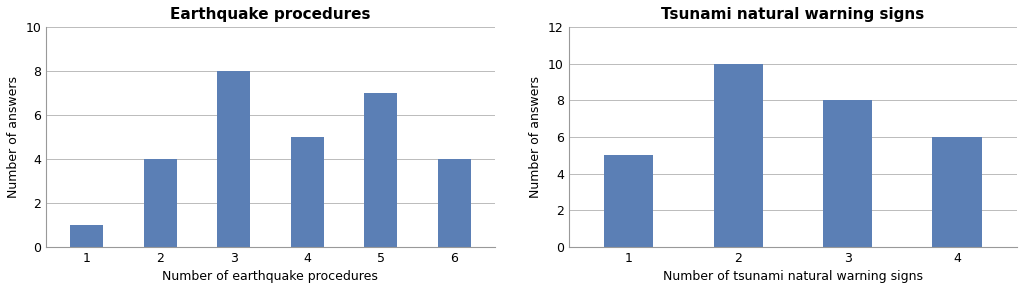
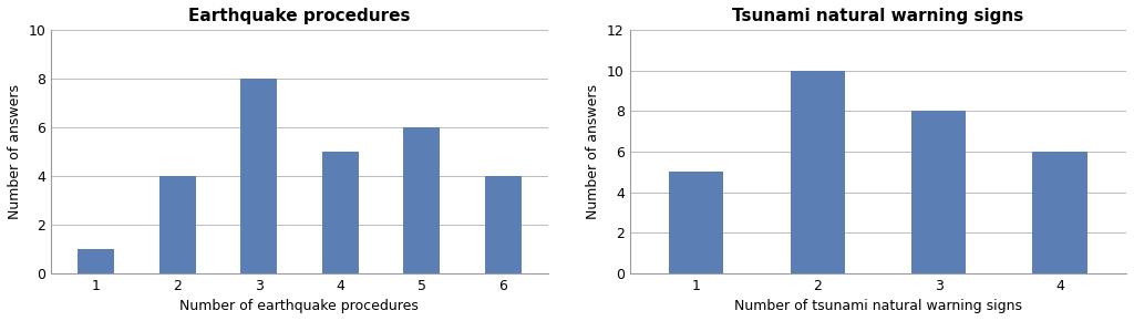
Earthquake procedures/5: 7 -> 6
